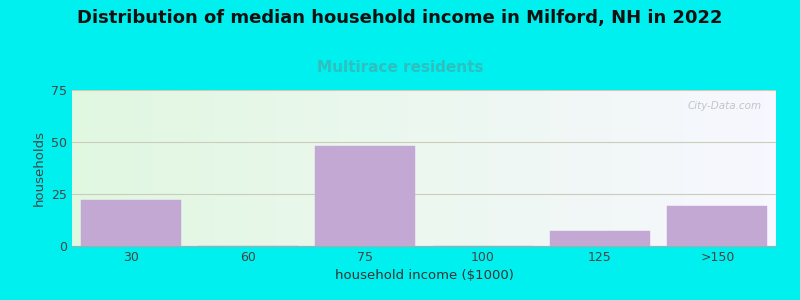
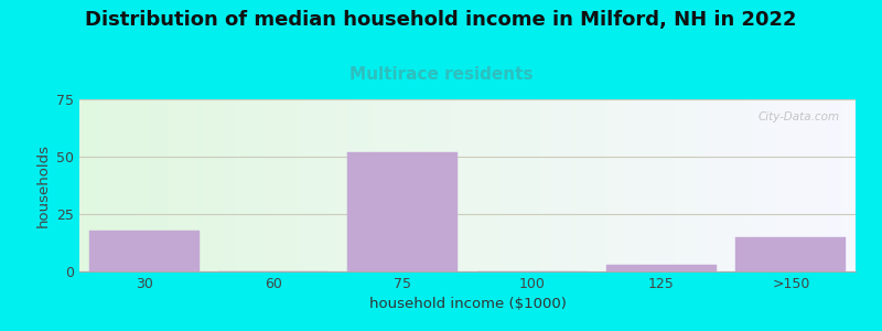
30: 22 -> 18
75: 48 -> 52
125: 7 -> 3
>150: 19 -> 15
